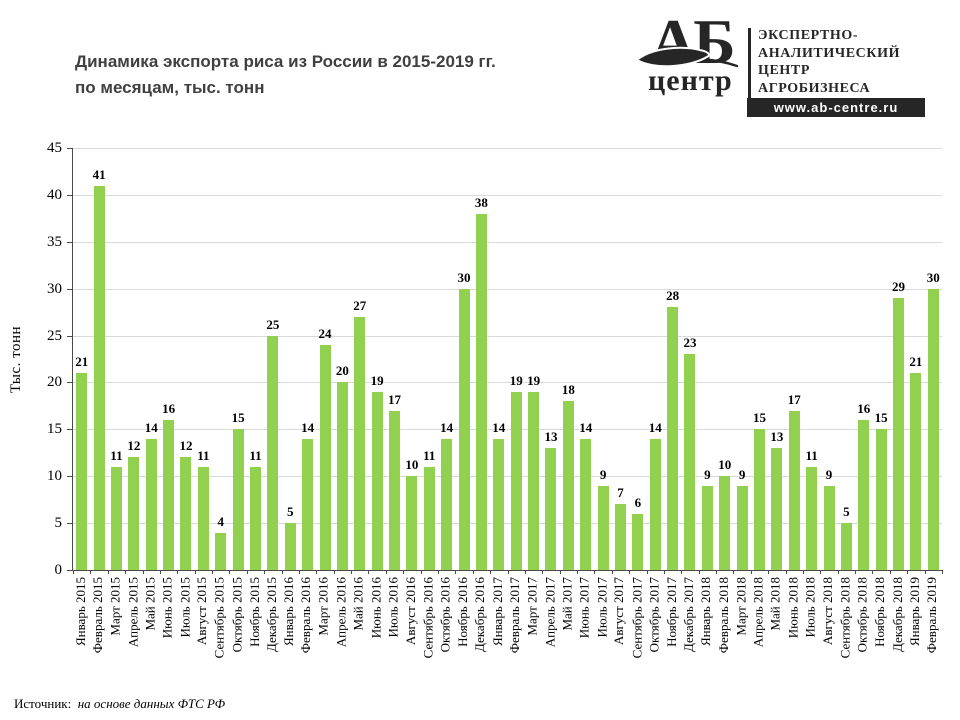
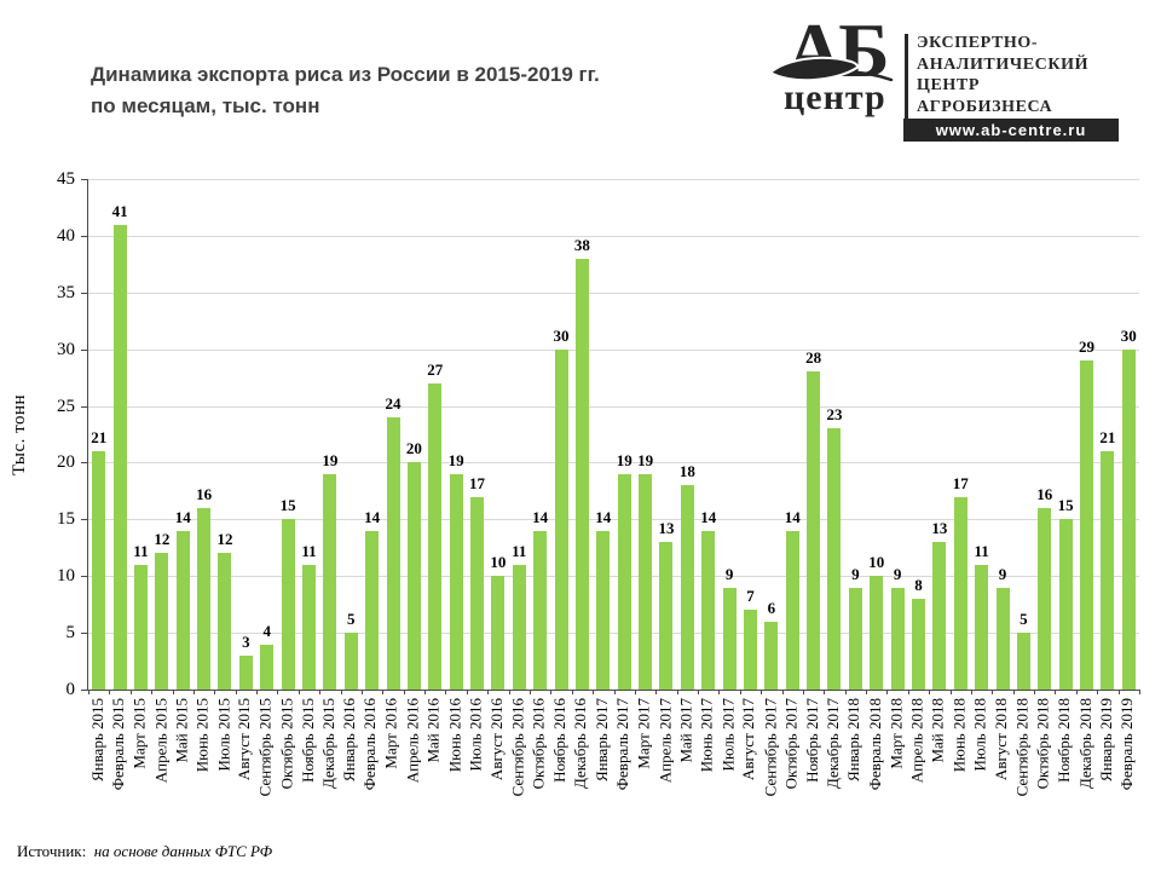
Август 2015: 11 -> 3
Декабрь 2015: 25 -> 19
Апрель 2018: 15 -> 8
